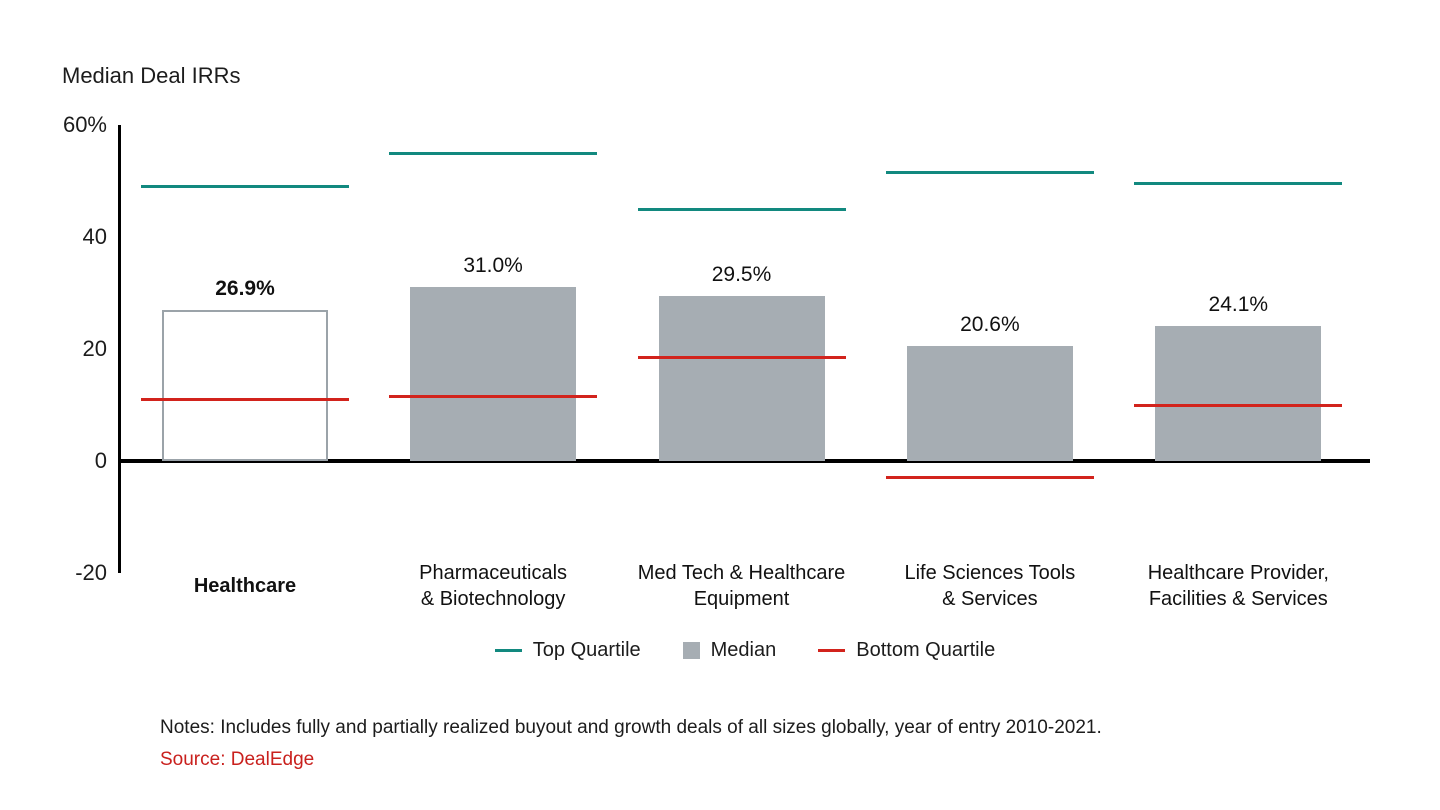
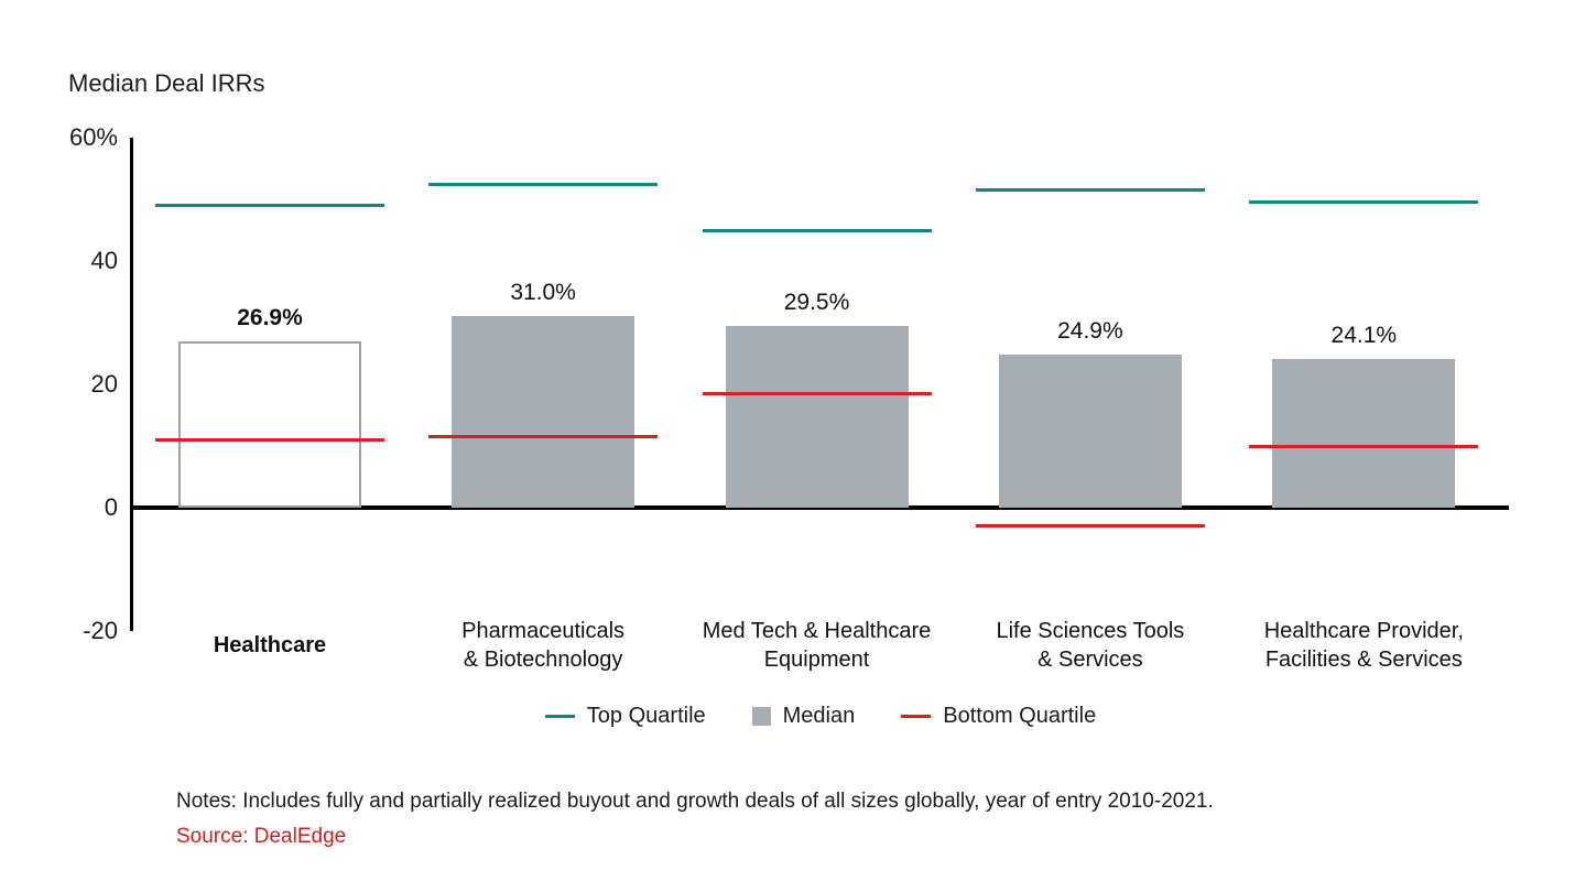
Top Quartile/Pharmaceuticals & Biotechnology: 55% -> 52%
Median/Life Sciences Tools & Services: 20.6% -> 24.9%
